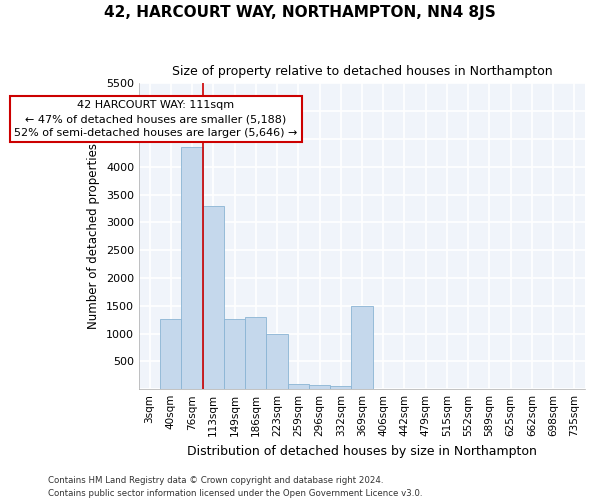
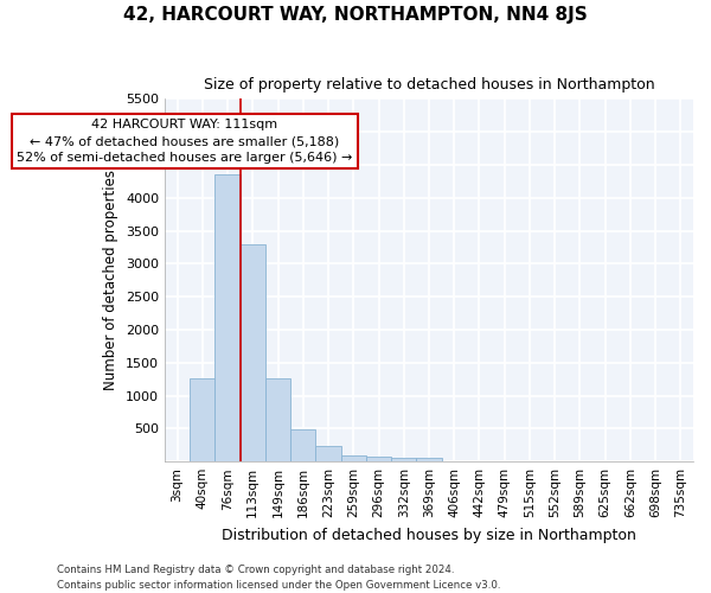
186sqm: 1300 -> 480
223sqm: 1000 -> 230
369sqm: 1500 -> 50
